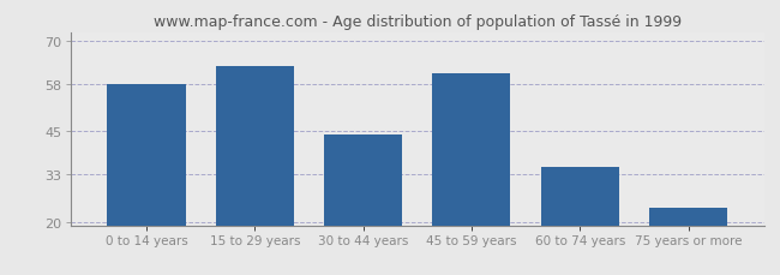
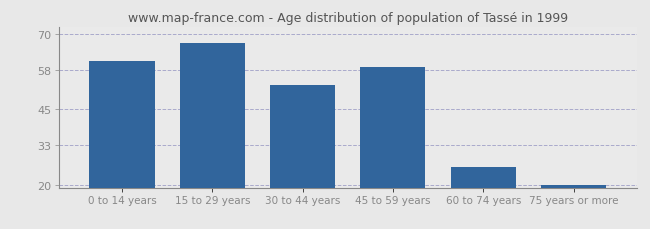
0 to 14 years: 58 -> 61
15 to 29 years: 63 -> 67
30 to 44 years: 44 -> 53
45 to 59 years: 61 -> 59
60 to 74 years: 35 -> 26
75 years or more: 24 -> 20
